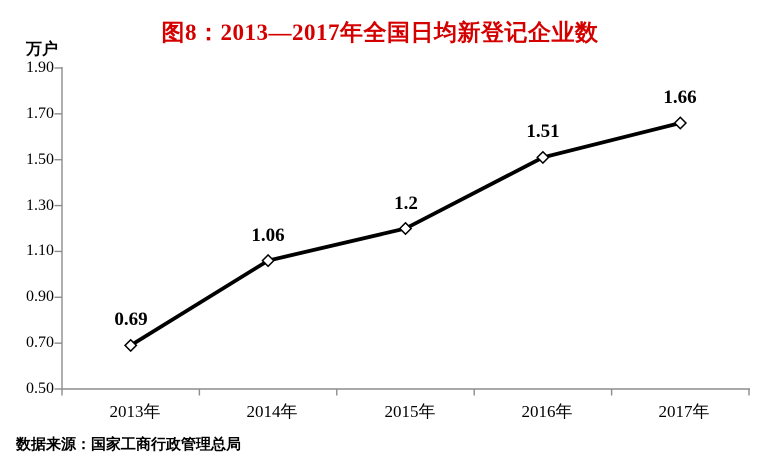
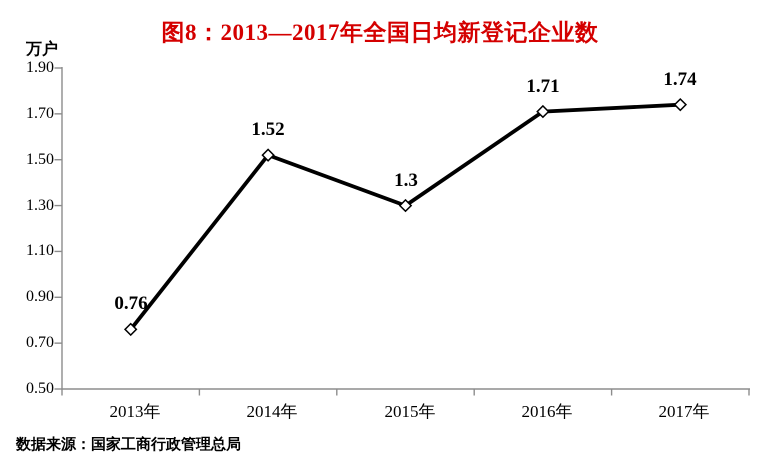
2013年: 0.69 -> 0.76
2014年: 1.06 -> 1.52
2015年: 1.2 -> 1.3
2016年: 1.51 -> 1.71
2017年: 1.66 -> 1.74
